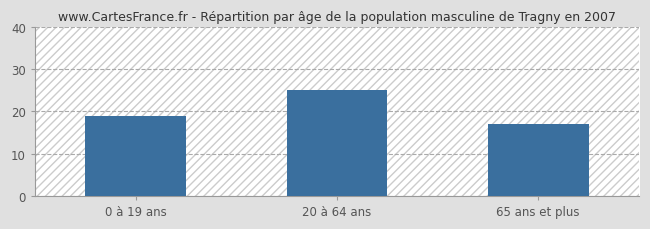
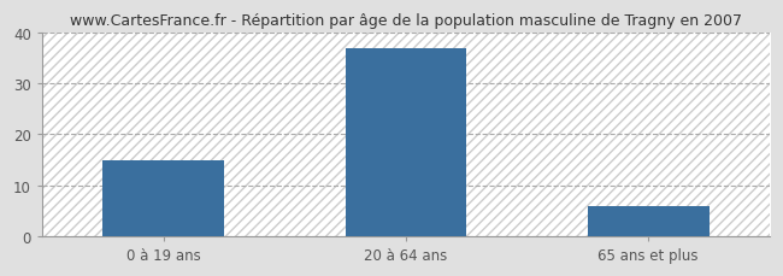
0 à 19 ans: 19 -> 15
20 à 64 ans: 25 -> 37
65 ans et plus: 17 -> 6
